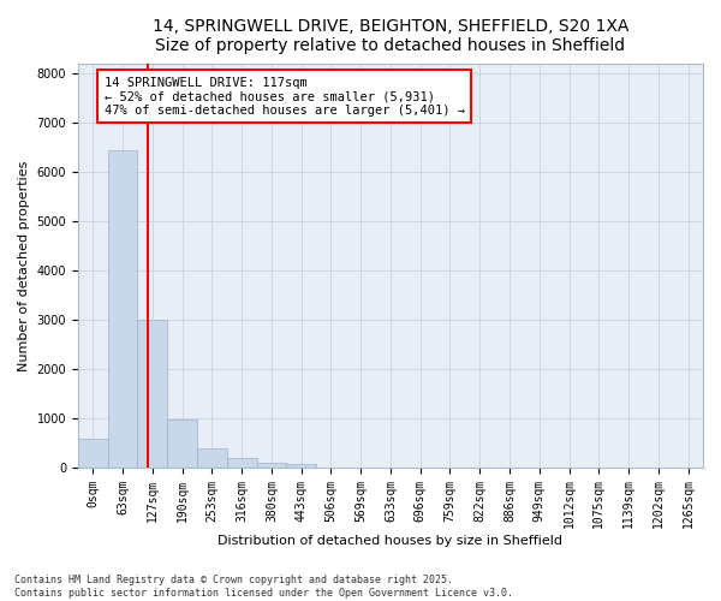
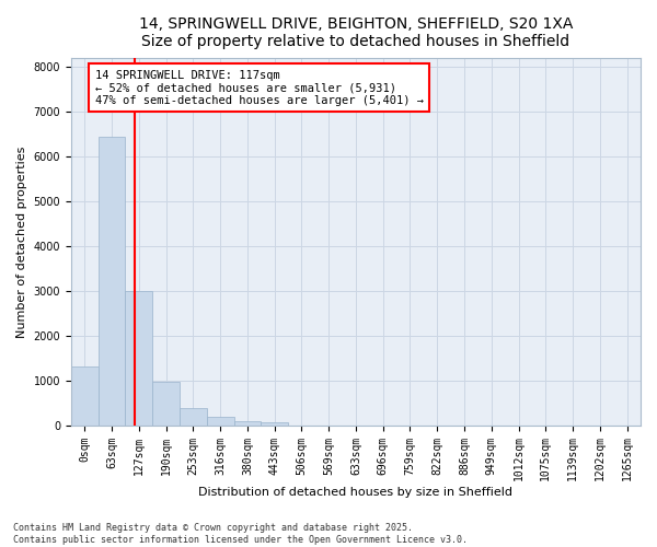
0sqm: 570 -> 1300
